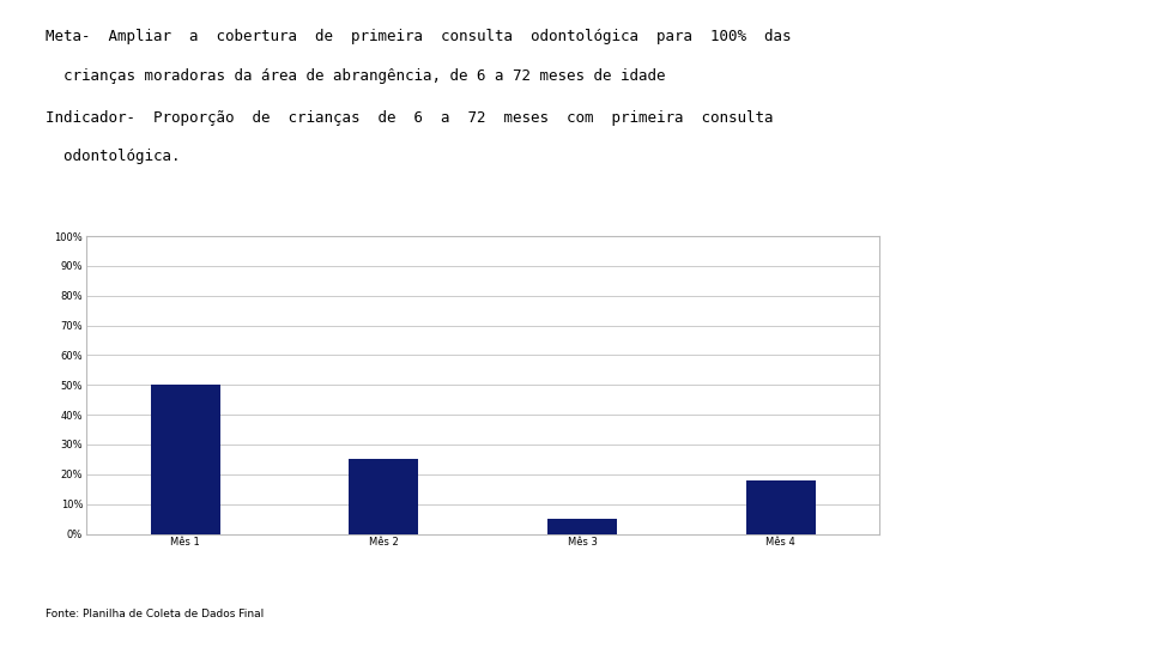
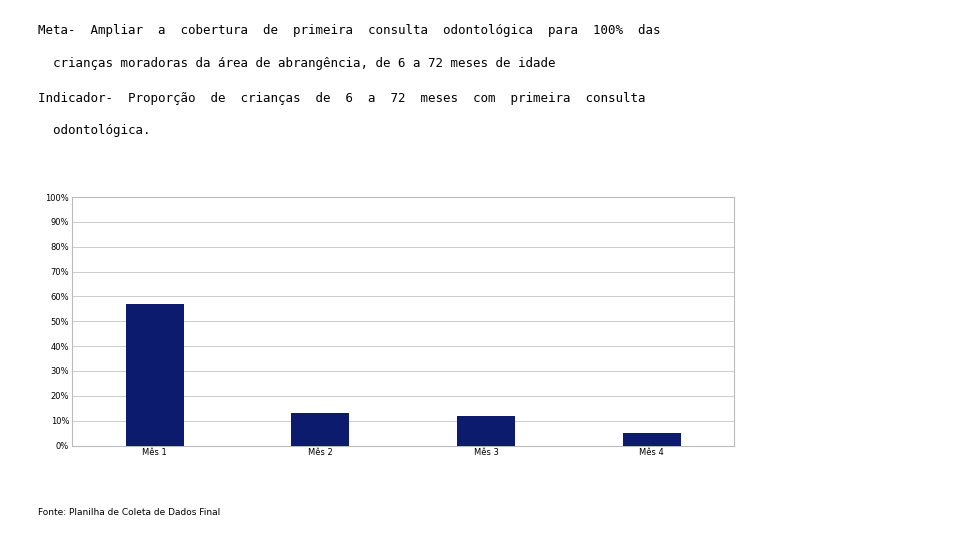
Mês 1: 50% -> 57%
Mês 2: 25% -> 13%
Mês 3: 5% -> 12%
Mês 4: 18% -> 5%
